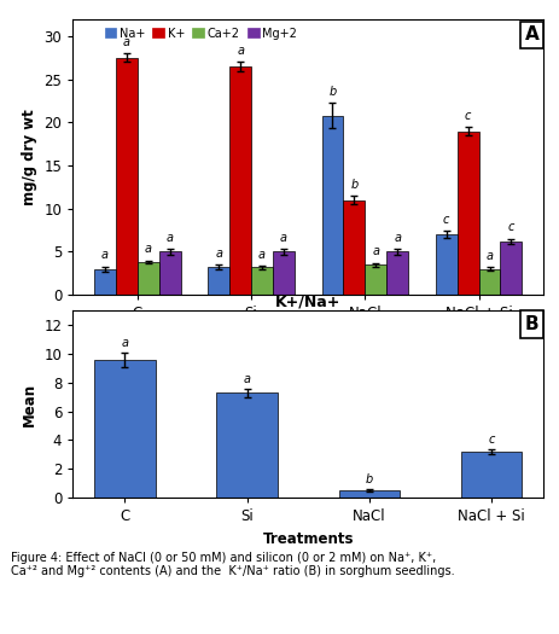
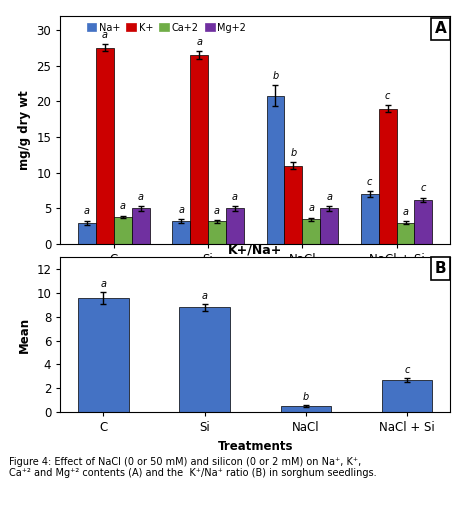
K+/Na+/Si: 7.3 -> 8.8
K+/Na+/NaCl + Si: 3.2 -> 2.7
